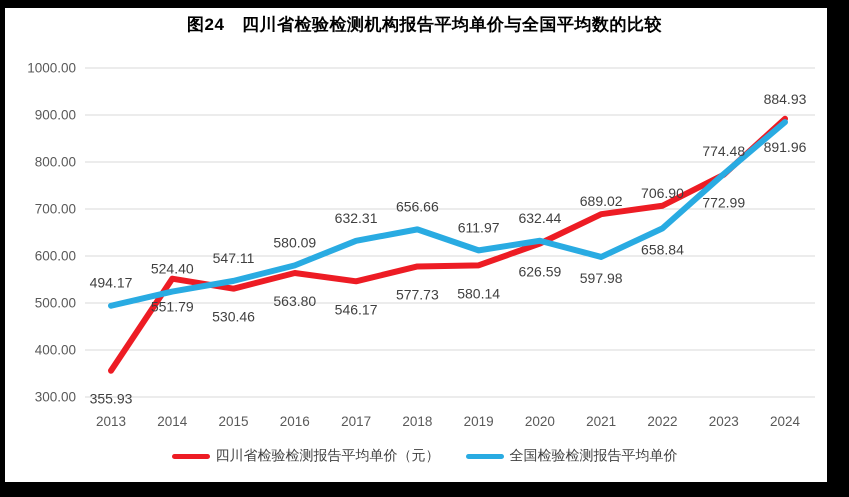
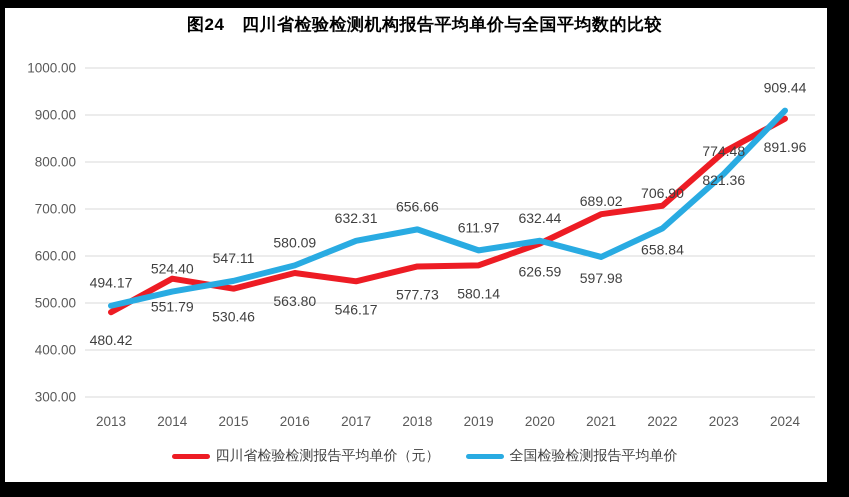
四川省检验检测报告平均单价（元）/2013: 355.93 -> 480.42
四川省检验检测报告平均单价（元）/2023: 772.99 -> 821.36
全国检验检测报告平均单价/2024: 884.93 -> 909.44
